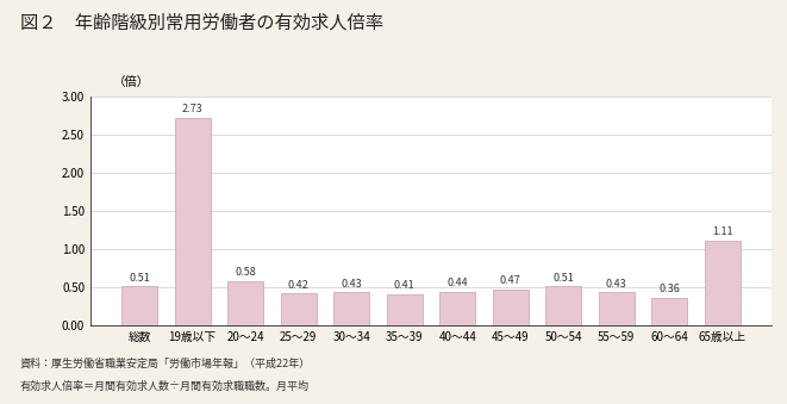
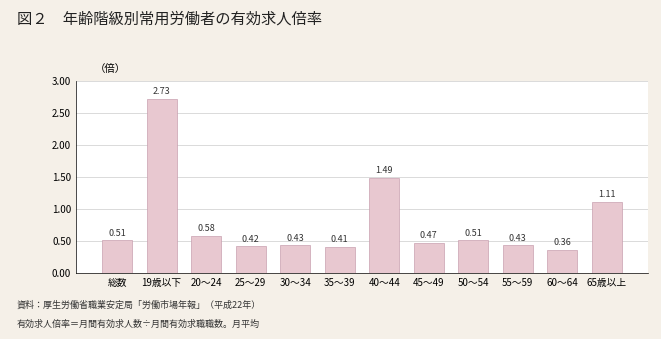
40～44: 0.44 -> 1.49
